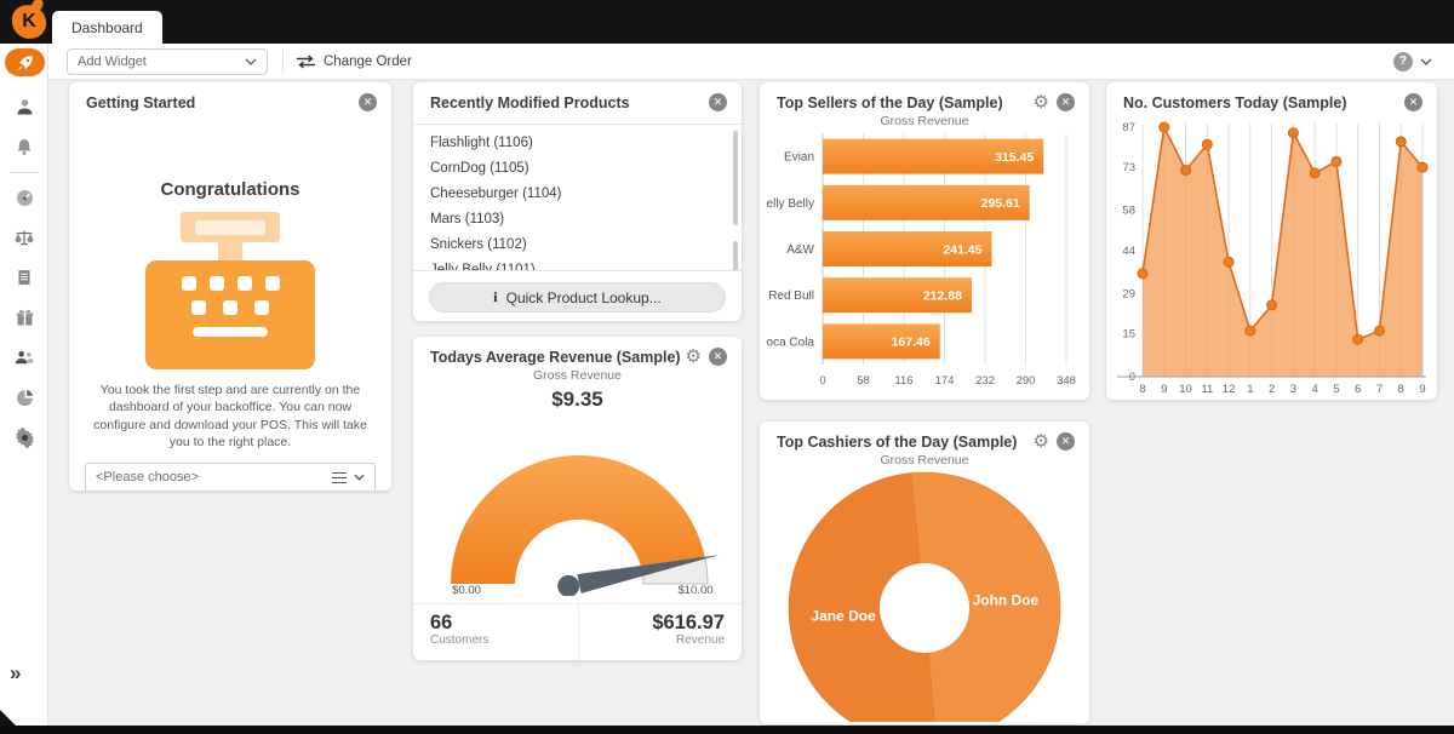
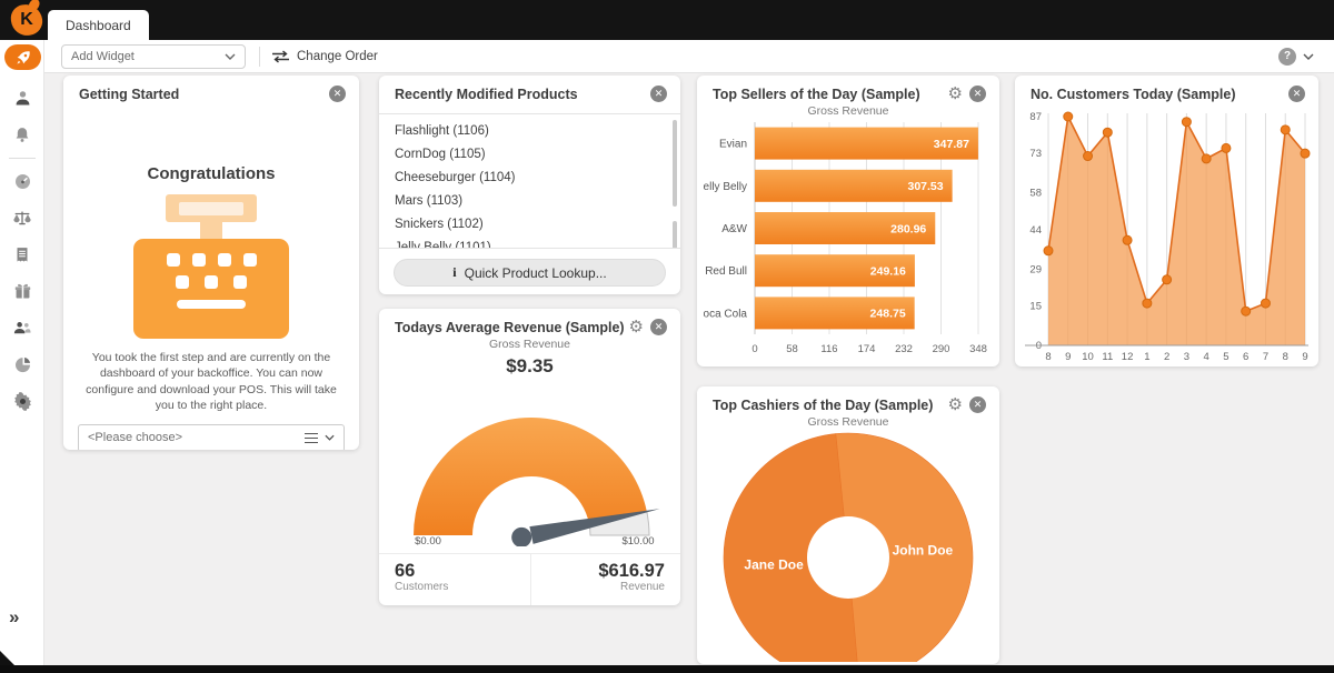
Top Sellers of the Day (Sample)/Evian: 315.45 -> 347.87
Top Sellers of the Day (Sample)/Jelly Belly: 295.61 -> 307.53
Top Sellers of the Day (Sample)/A&W: 241.45 -> 280.96
Top Sellers of the Day (Sample)/Red Bull: 212.88 -> 249.16
Top Sellers of the Day (Sample)/Coca Cola: 167.46 -> 248.75
